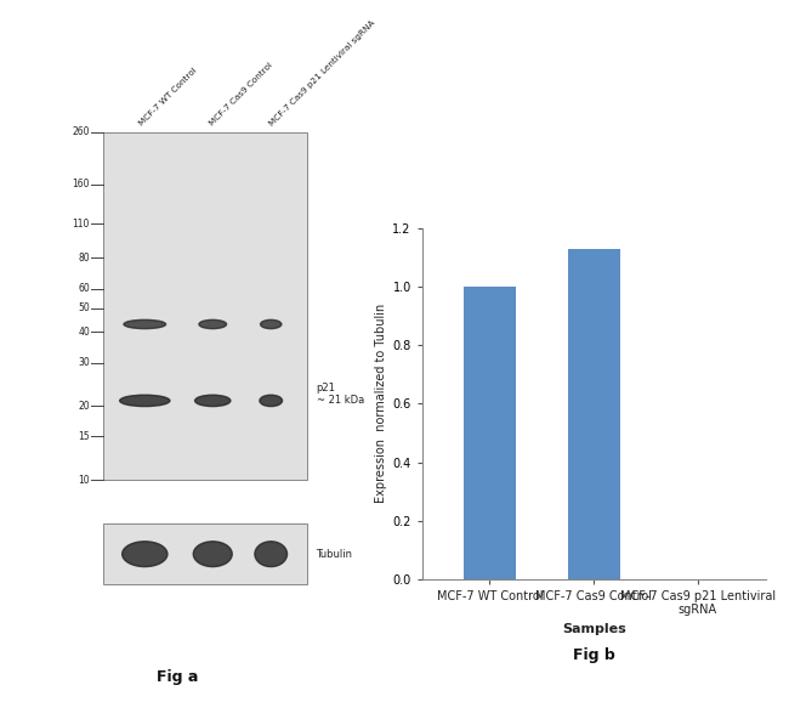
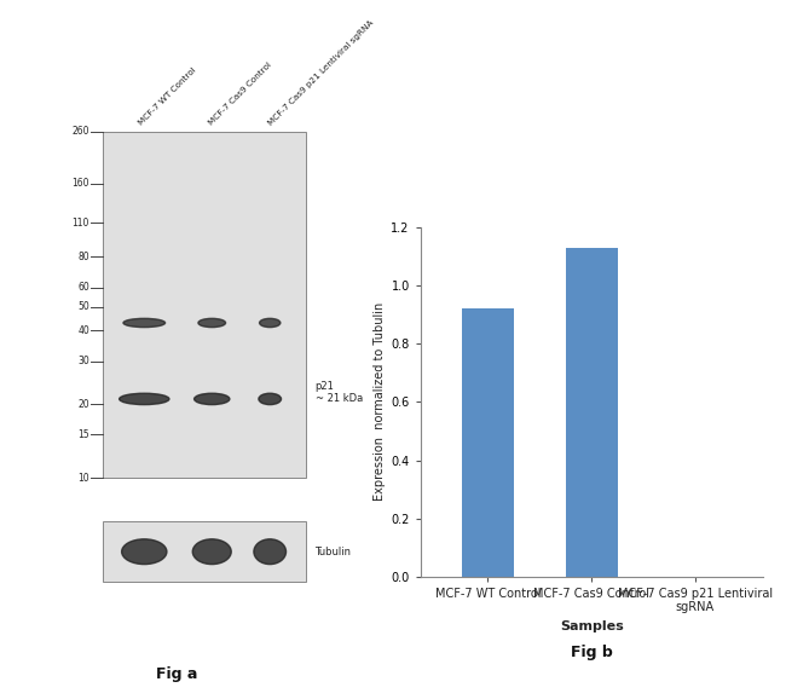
MCF-7 WT Control: 1.00 -> 0.92
